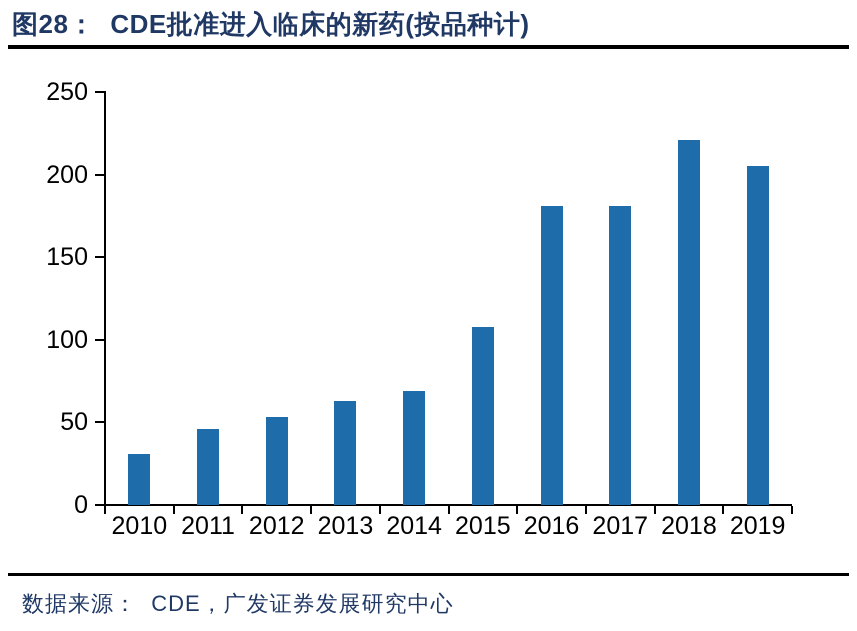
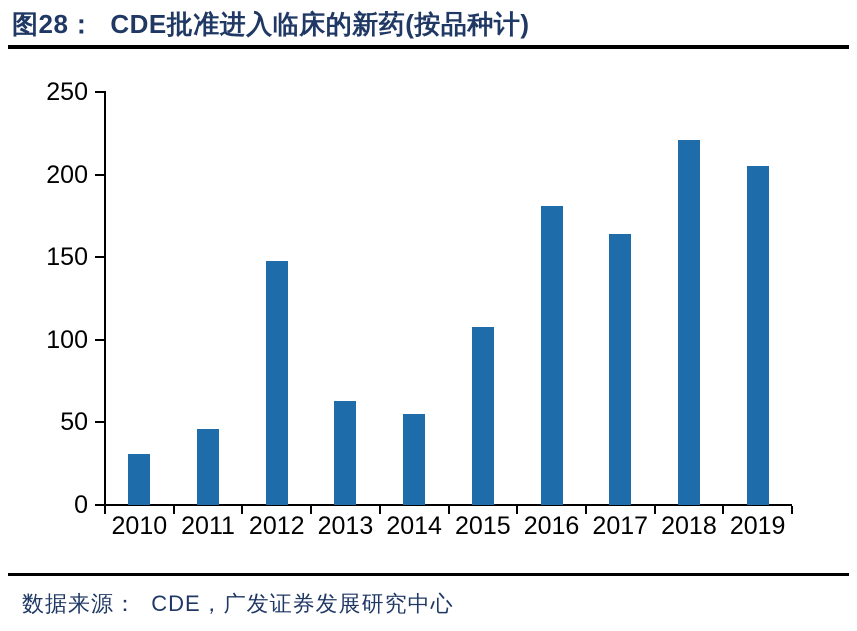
2012: 53 -> 148
2014: 69 -> 55
2017: 181 -> 164
